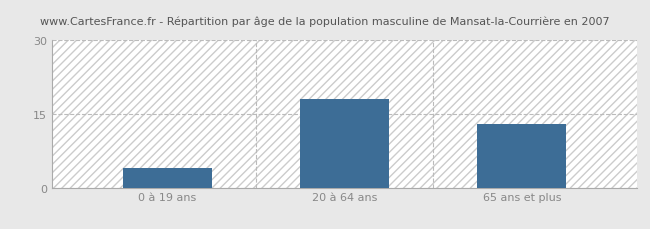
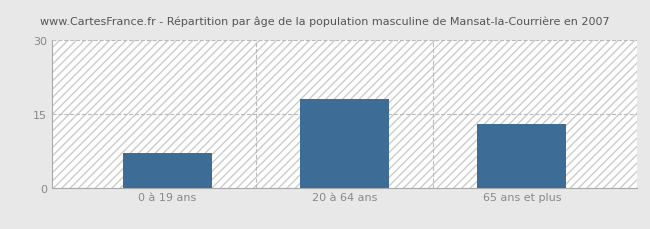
0 à 19 ans: 4 -> 7
